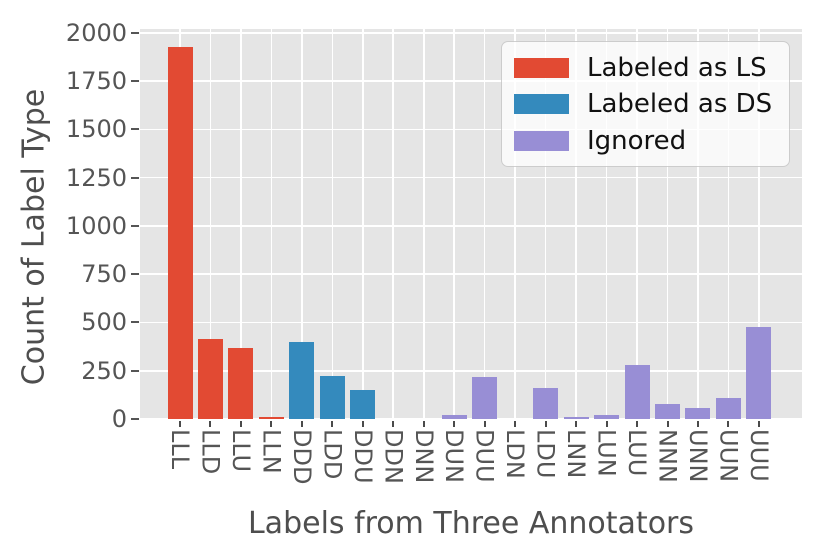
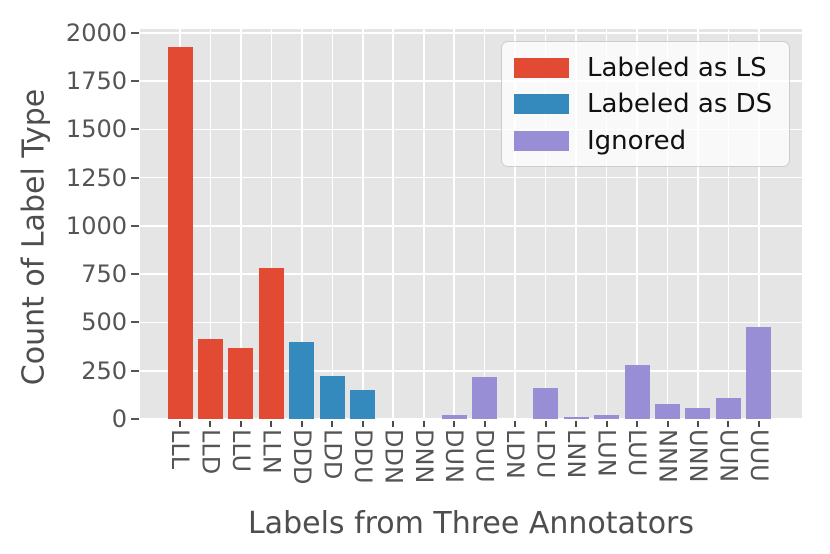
LLN: 10 -> 780
